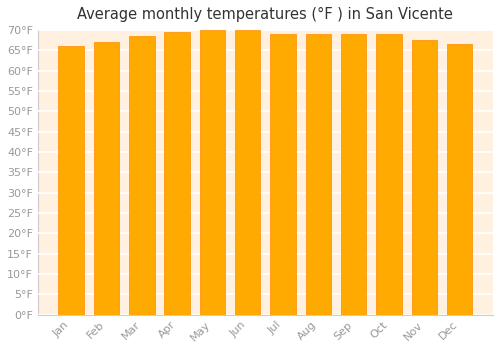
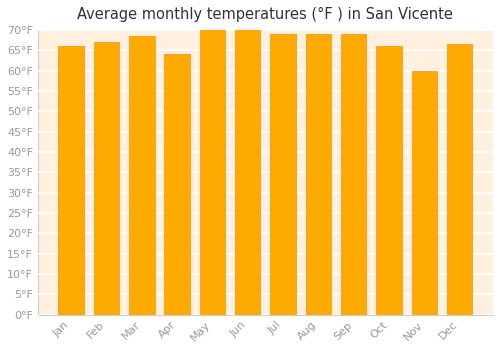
Apr: 69.5°F -> 64.0°F
Oct: 69.0°F -> 66.0°F
Nov: 67.5°F -> 60.0°F
